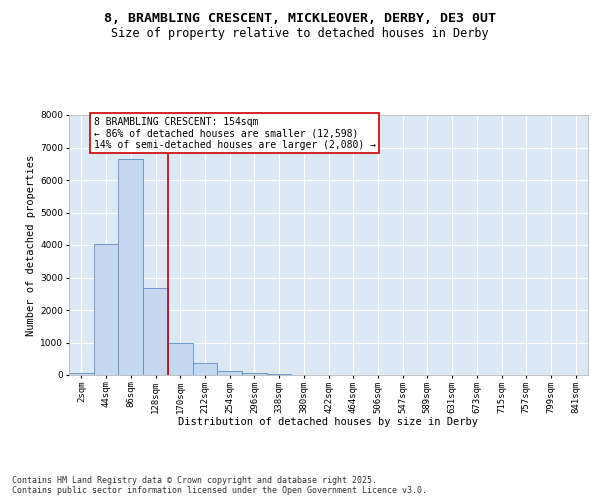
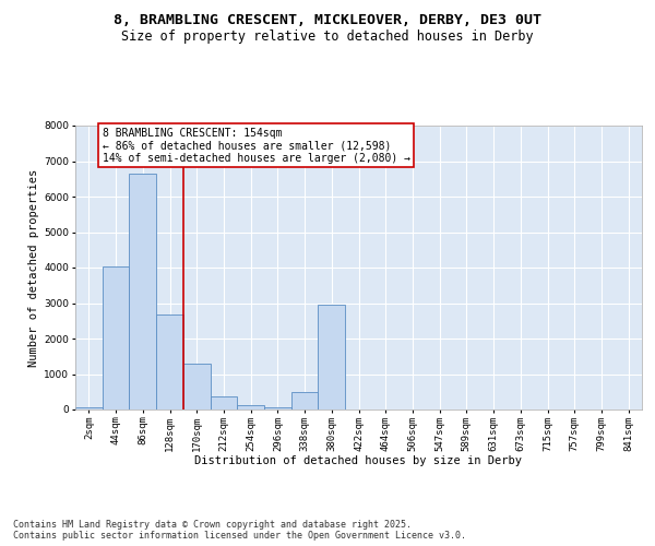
170sqm: 990 -> 1300
338sqm: 20 -> 500
380sqm: 0 -> 2950
